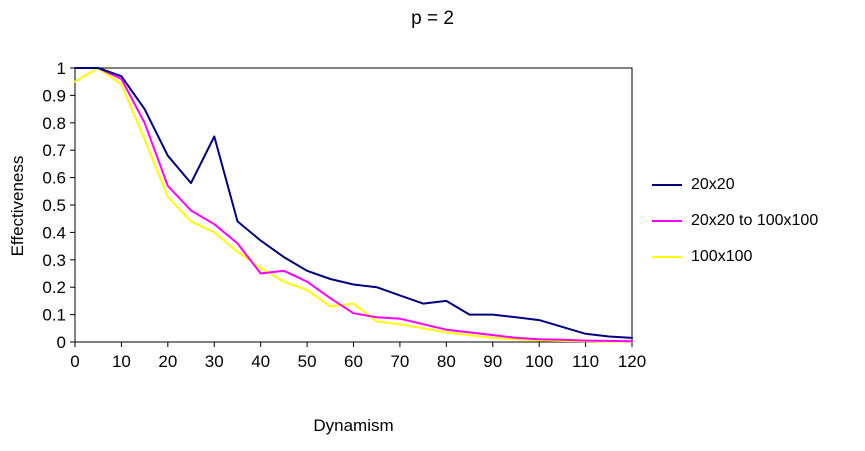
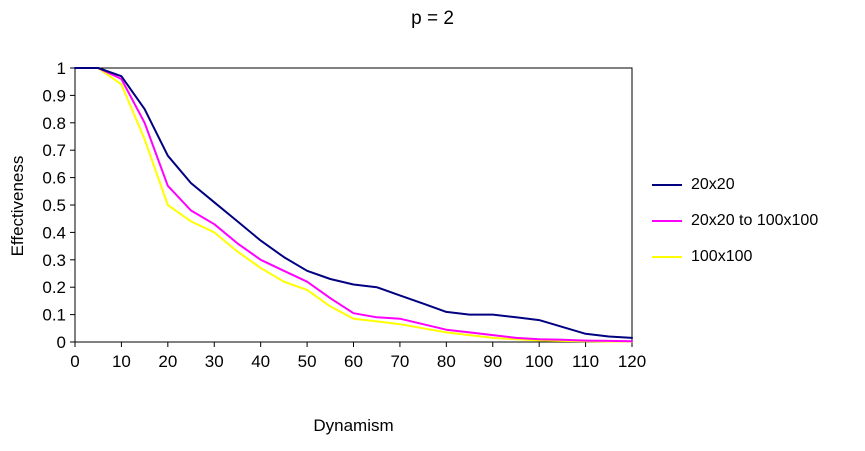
100x100/0: 0.95 -> 1.00
100x100/20: 0.53 -> 0.50
20x20/30: 0.75 -> 0.51
20x20 to 100x100/40: 0.25 -> 0.30
100x100/60: 0.14 -> 0.09
20x20/80: 0.15 -> 0.11
